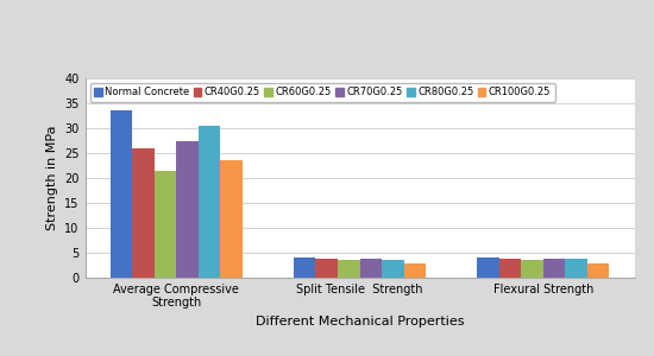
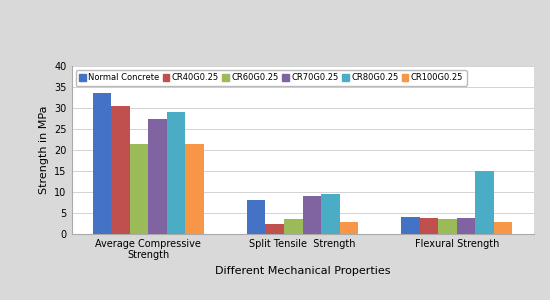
CR40G0.25/Average Compressive Strength: 26.0 -> 30.5
CR80G0.25/Average Compressive Strength: 30.5 -> 29.0
CR100G0.25/Average Compressive Strength: 23.5 -> 21.5
Normal Concrete/Split Tensile Strength: 4.0 -> 8.0
CR40G0.25/Split Tensile Strength: 3.8 -> 2.5
CR70G0.25/Split Tensile Strength: 3.9 -> 9.0
CR80G0.25/Split Tensile Strength: 3.6 -> 9.5
CR80G0.25/Flexural Strength: 3.7 -> 15.0
